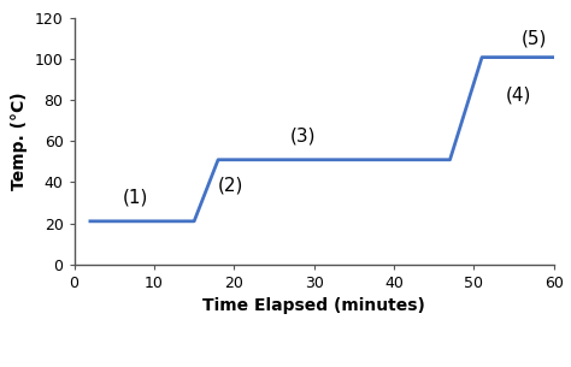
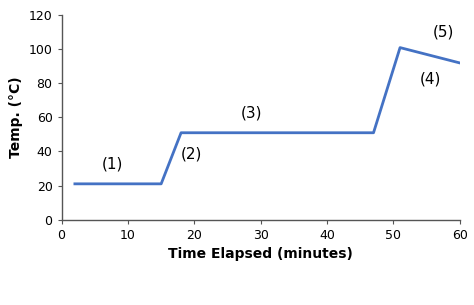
60: 101 -> 92
